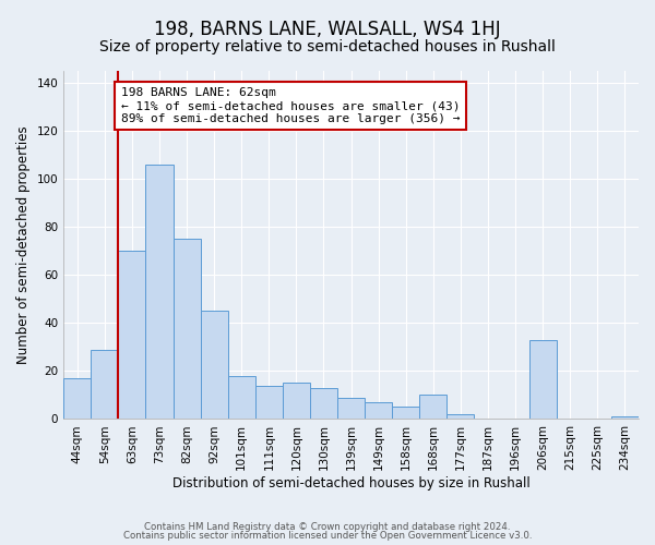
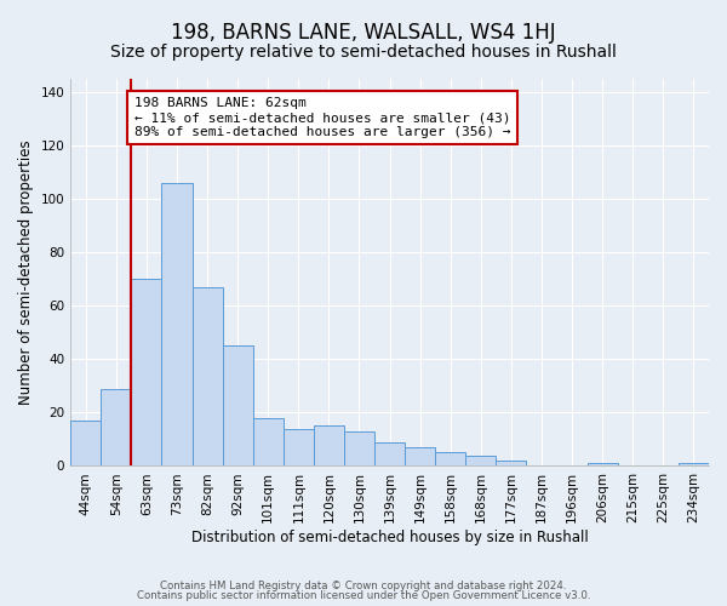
82sqm: 75 -> 67
168sqm: 10 -> 4
206sqm: 33 -> 1
